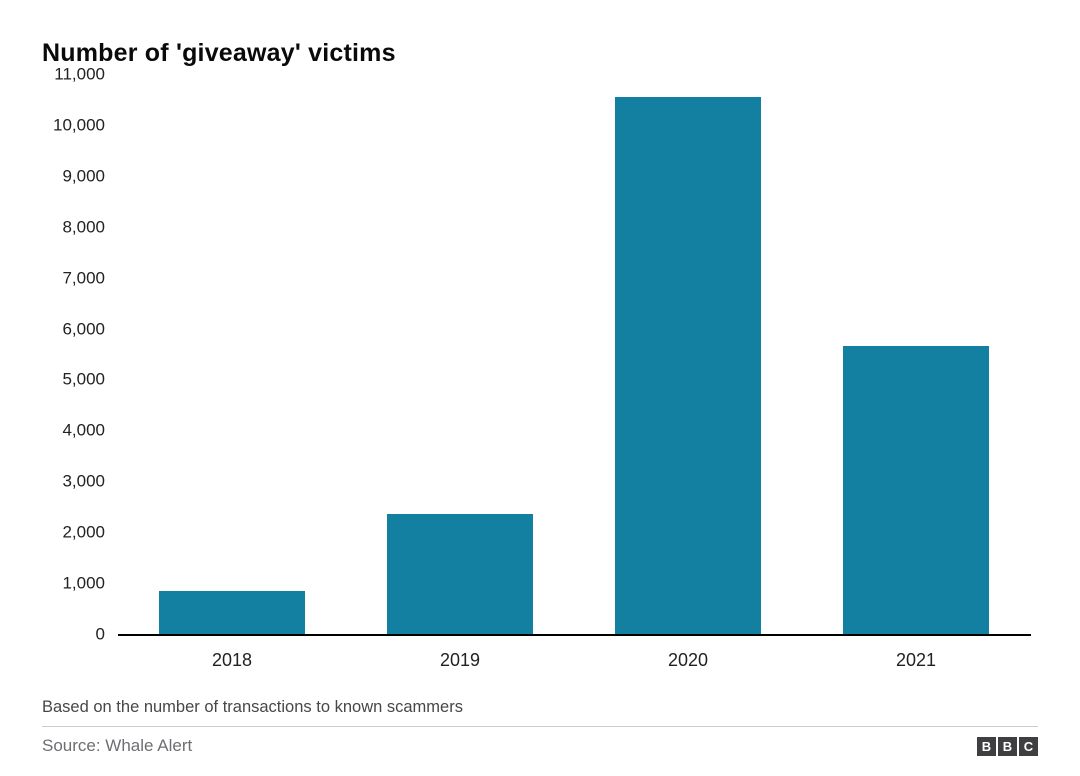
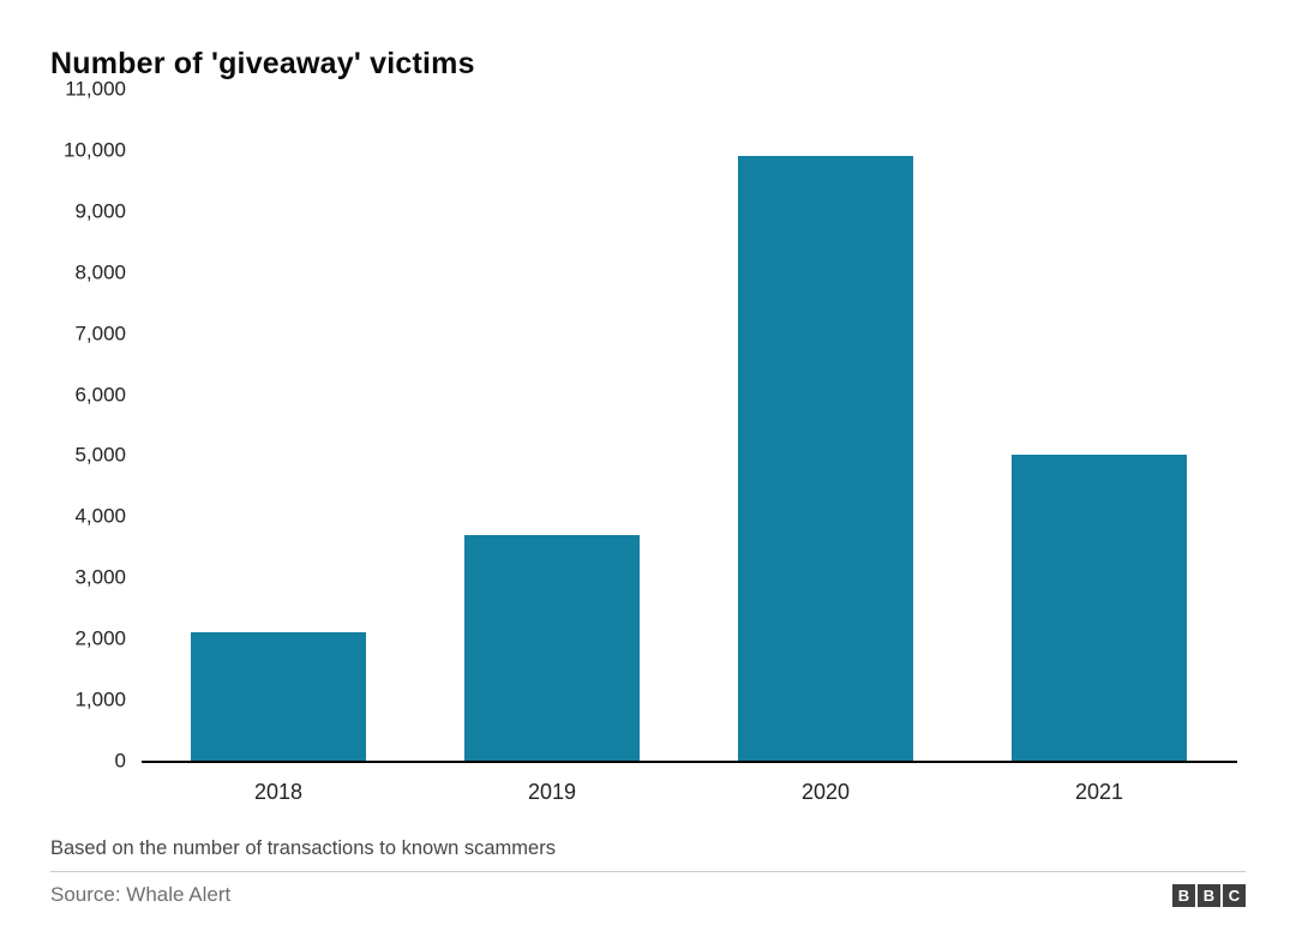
2018: 800 -> 2100
2019: 2400 -> 3700
2020: 10600 -> 9900
2021: 5600 -> 5000
